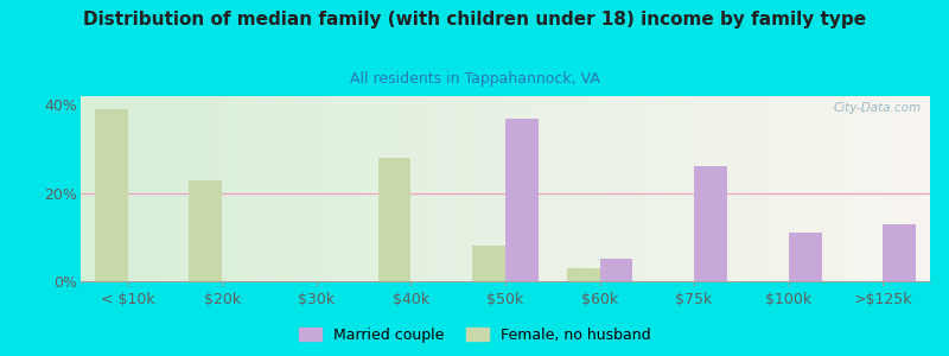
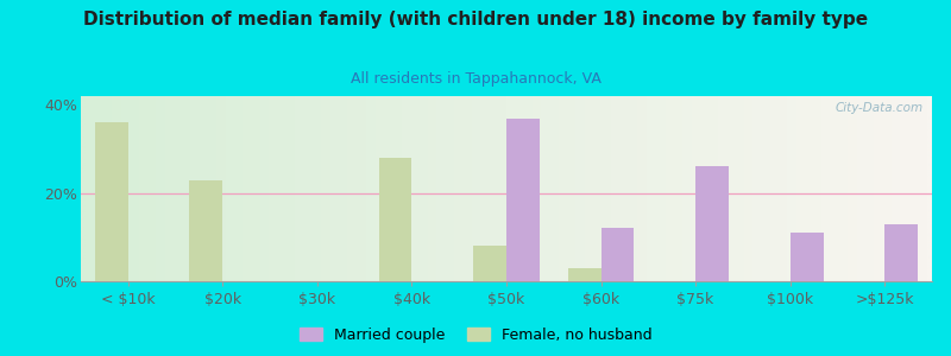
Female, no husband/< $10k: 39% -> 36%
Married couple/$60k: 5% -> 12%
